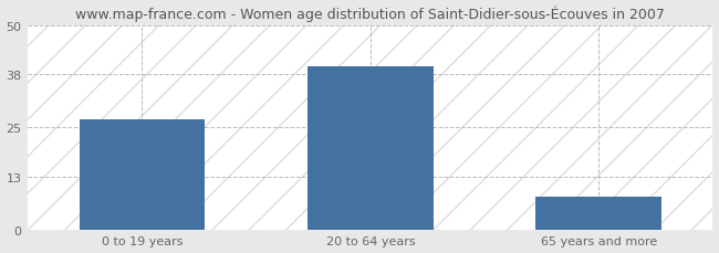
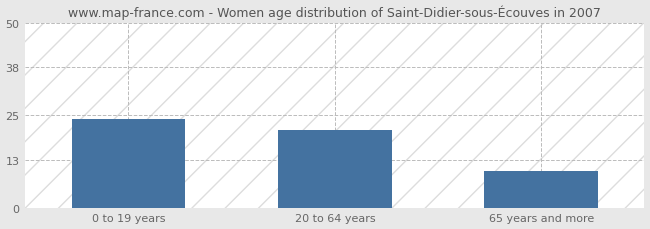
0 to 19 years: 27 -> 24
20 to 64 years: 40 -> 21
65 years and more: 8 -> 10
